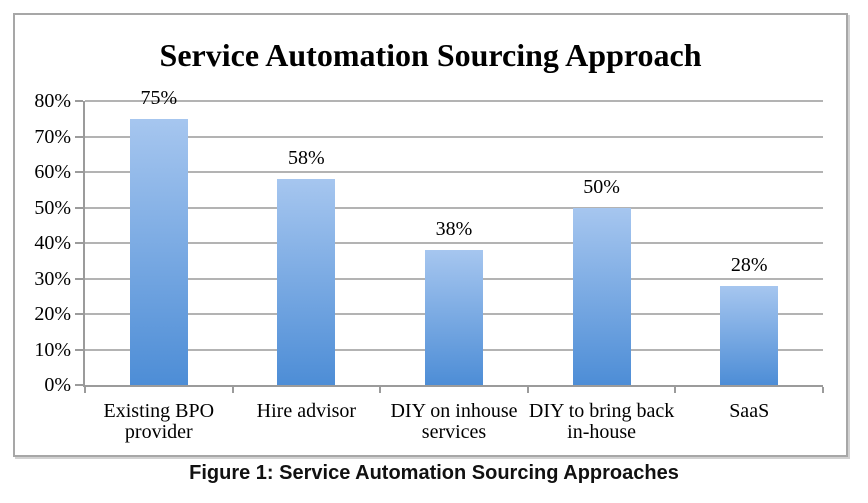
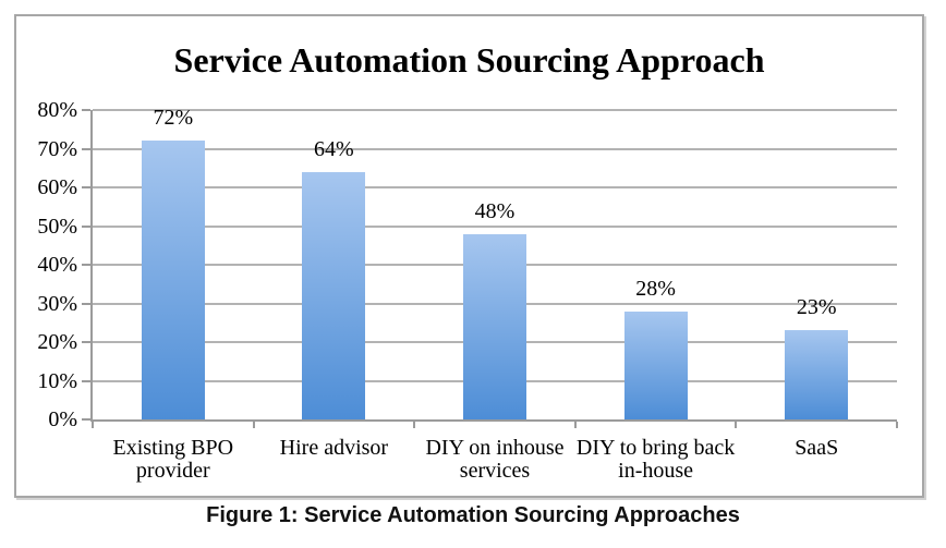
Existing BPO provider: 75% -> 72%
Hire advisor: 58% -> 64%
DIY on inhouse services: 38% -> 48%
DIY to bring back in-house: 50% -> 28%
SaaS: 28% -> 23%
